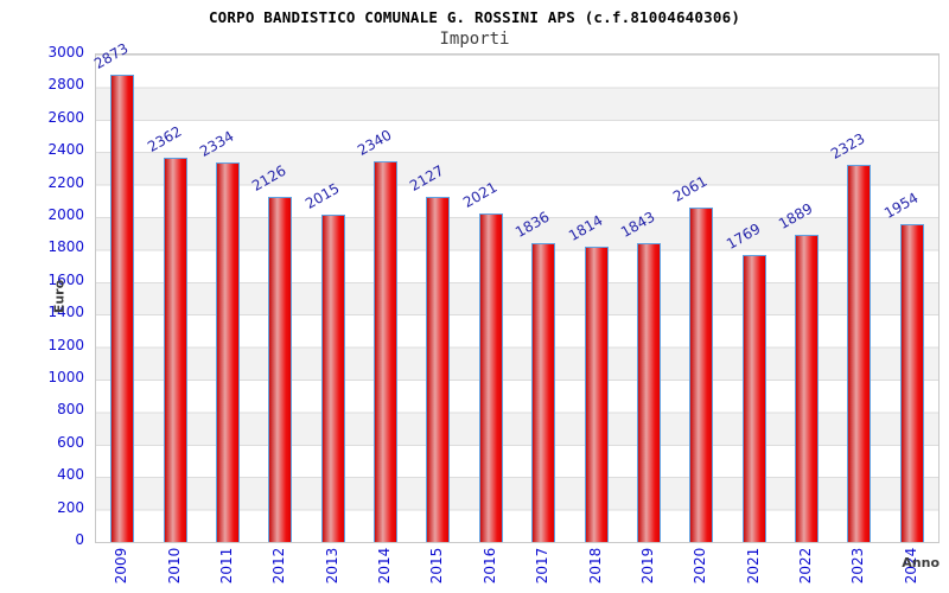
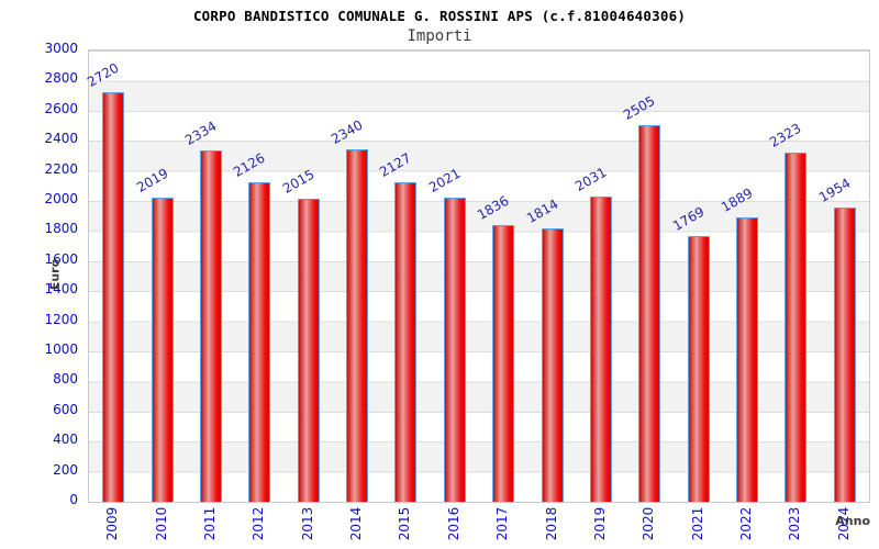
2009: 2873 -> 2720
2010: 2362 -> 2019
2019: 1843 -> 2031
2020: 2061 -> 2505
